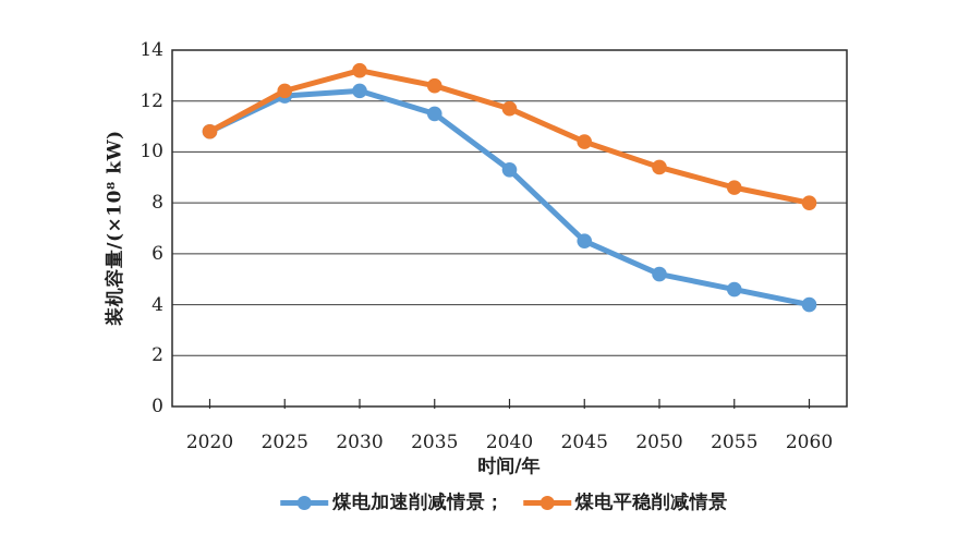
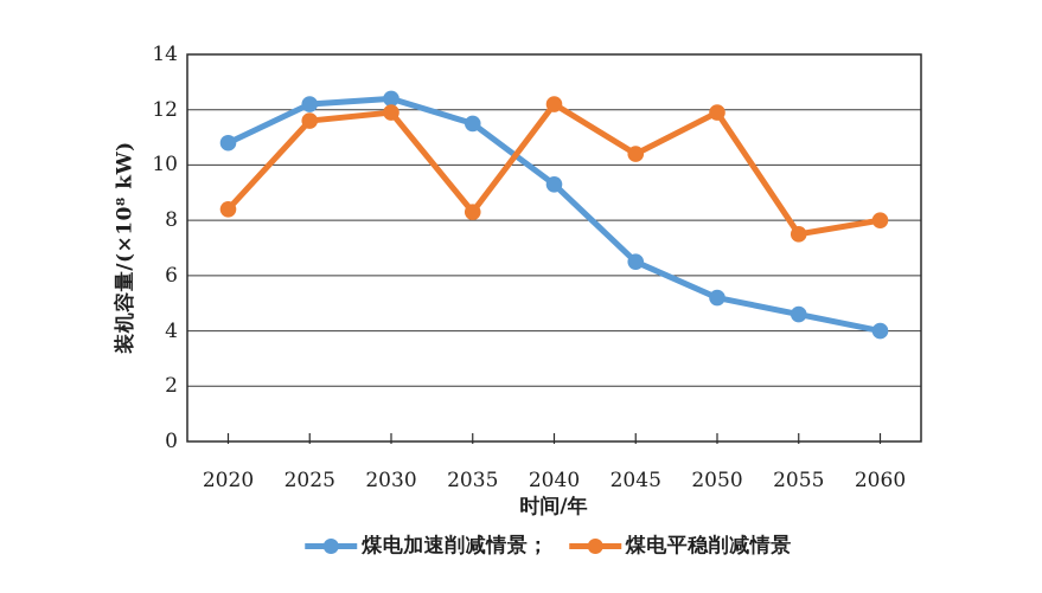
煤电平稳削减情景/2020: 10.8 -> 8.4
煤电平稳削减情景/2025: 12.4 -> 11.6
煤电平稳削减情景/2030: 13.2 -> 11.9
煤电平稳削减情景/2035: 12.6 -> 8.3
煤电平稳削减情景/2040: 11.7 -> 12.2
煤电平稳削减情景/2050: 9.4 -> 11.9
煤电平稳削减情景/2055: 8.6 -> 7.5
